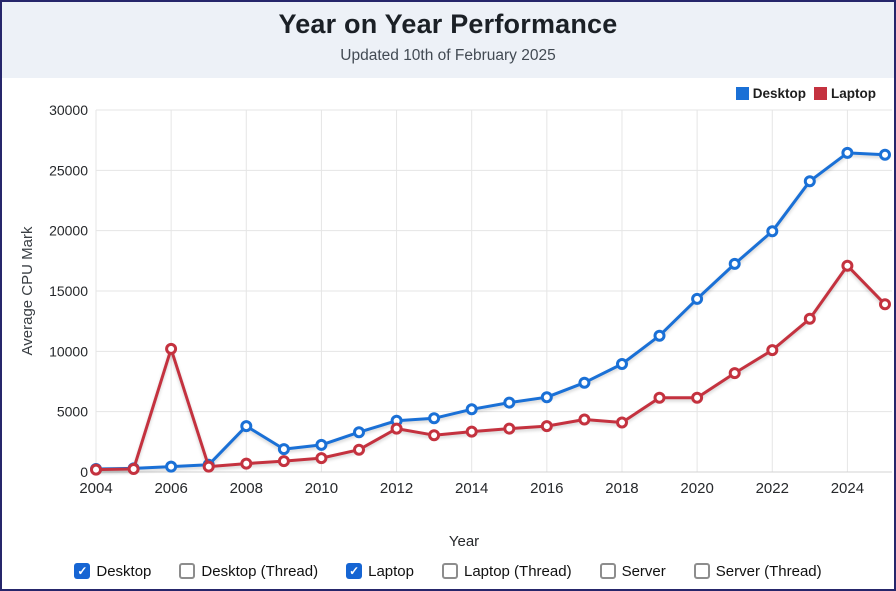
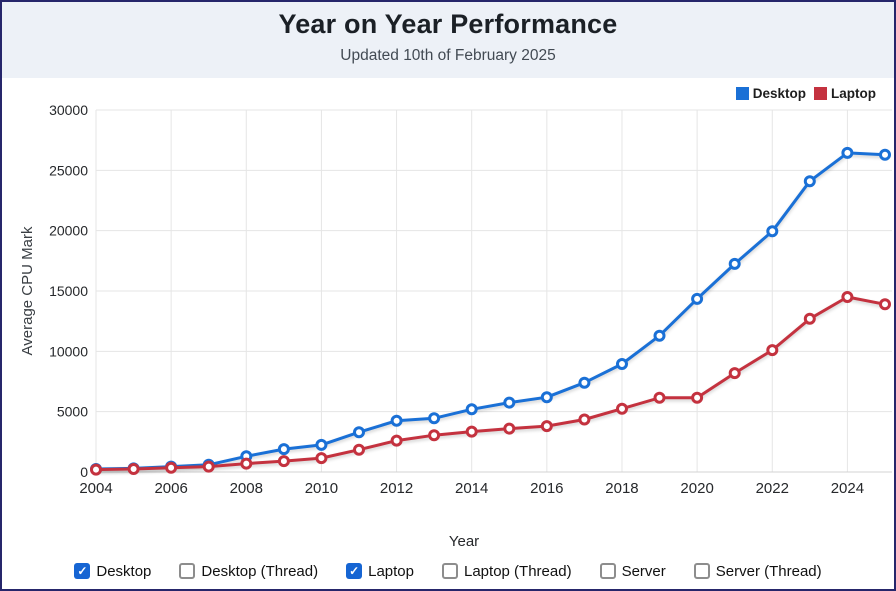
Laptop/2006: 10200 -> 400
Desktop/2008: 3800 -> 1300
Laptop/2012: 3600 -> 2600
Laptop/2018: 4100 -> 5200
Laptop/2024: 17100 -> 14500
